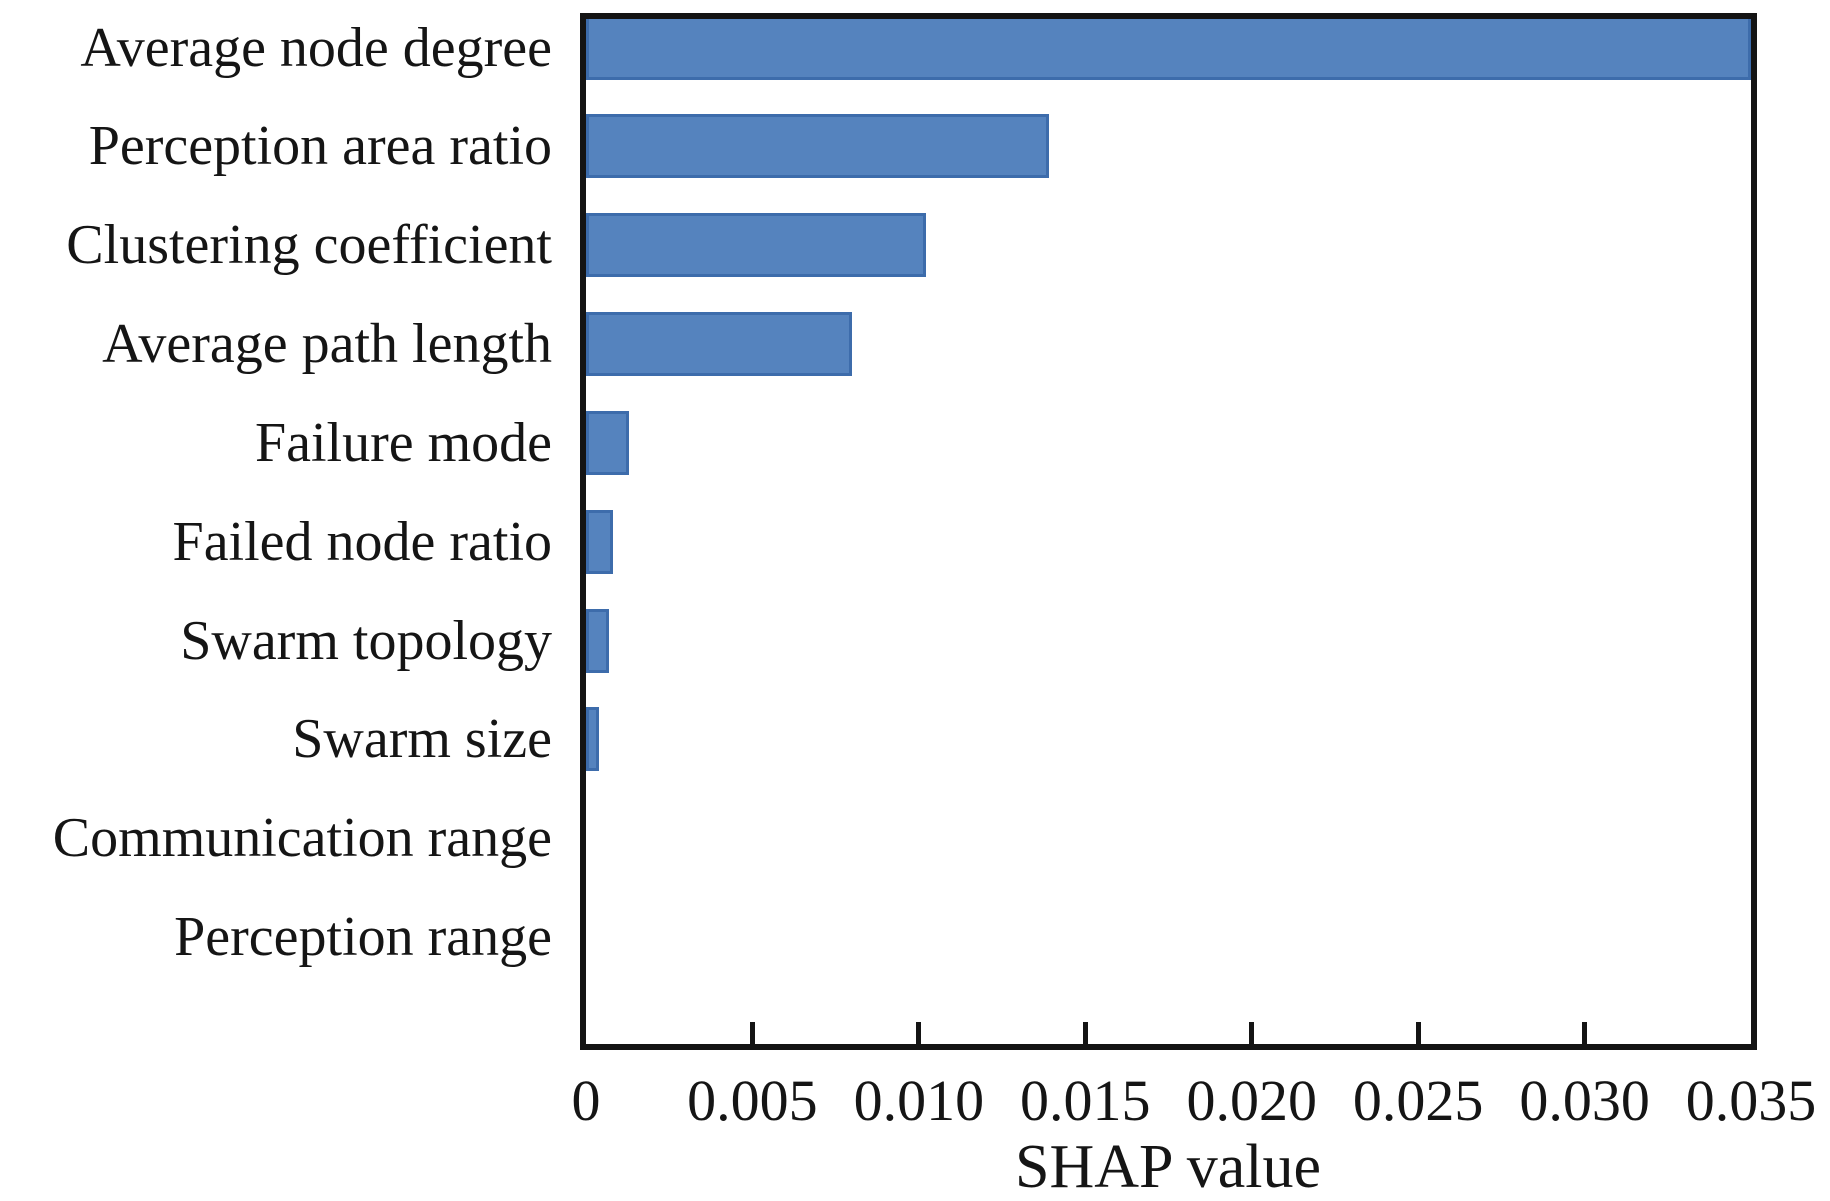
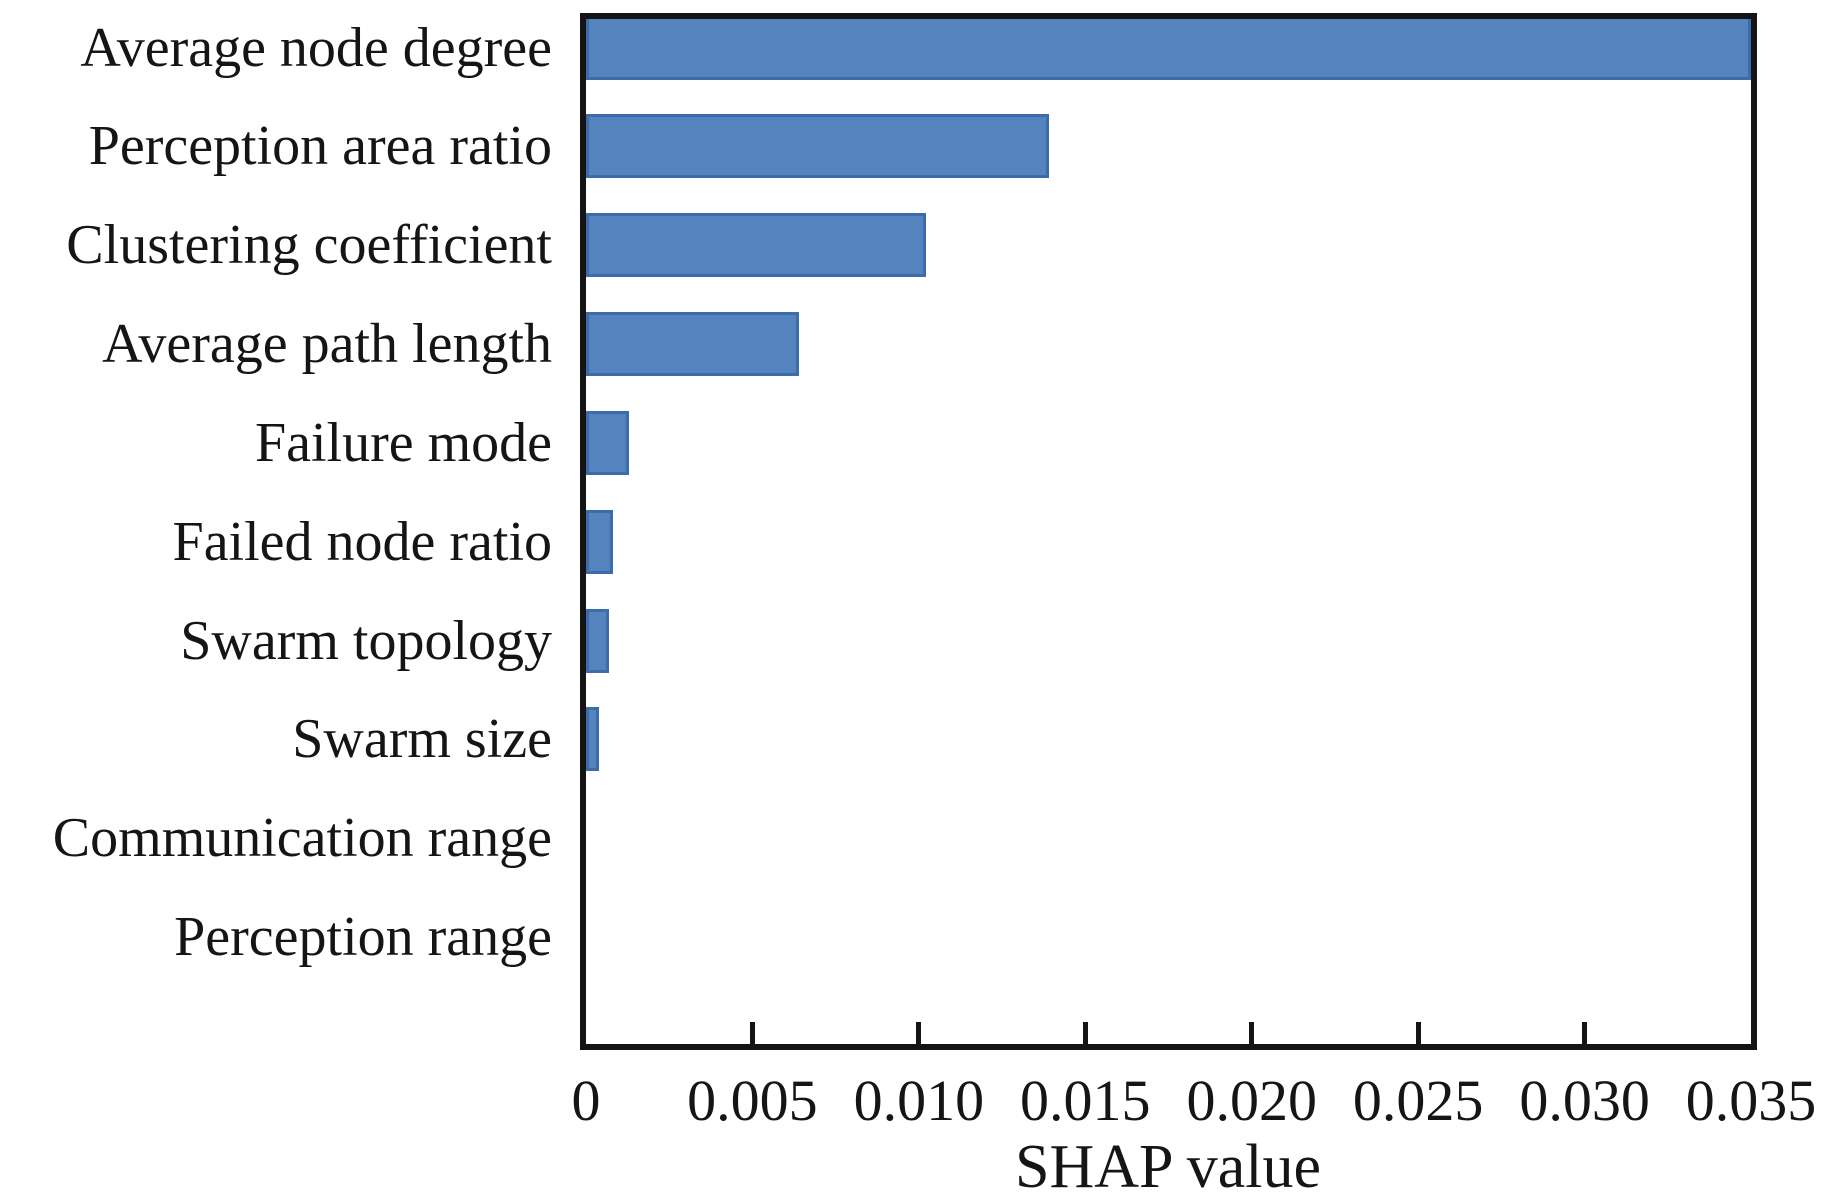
Average path length: 0.0080 -> 0.0064
